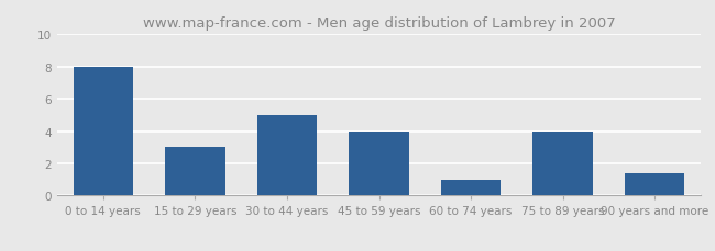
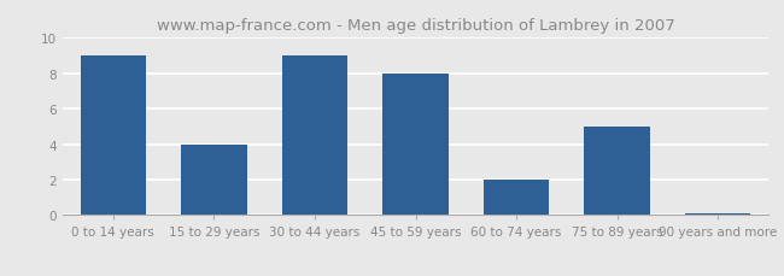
0 to 14 years: 8.0 -> 9.0
15 to 29 years: 3.0 -> 4.0
30 to 44 years: 5.0 -> 9.0
45 to 59 years: 4.0 -> 8.0
60 to 74 years: 1.0 -> 2.0
75 to 89 years: 4.0 -> 5.0
90 years and more: 1.4 -> 0.1
